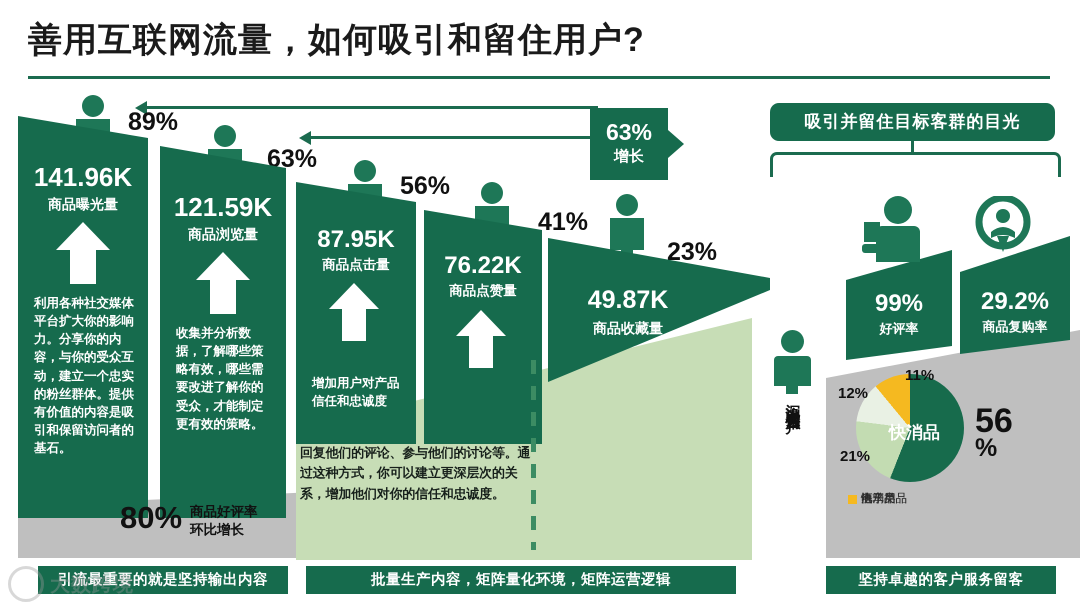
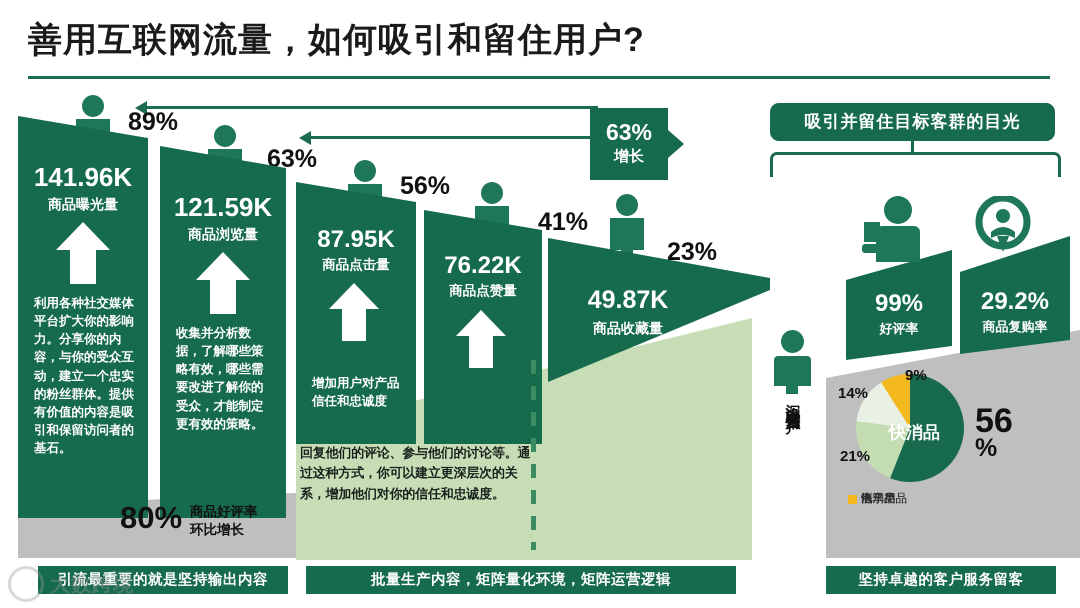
电子产品: 12% -> 14%
汽车用品: 11% -> 9%
